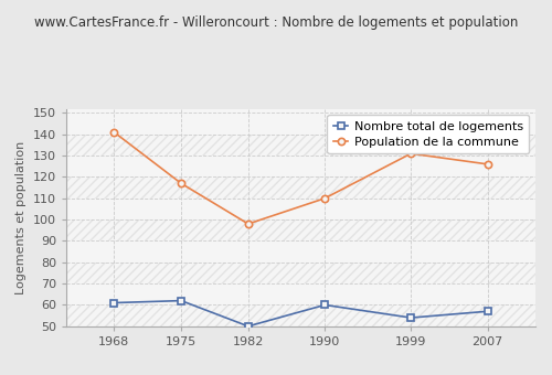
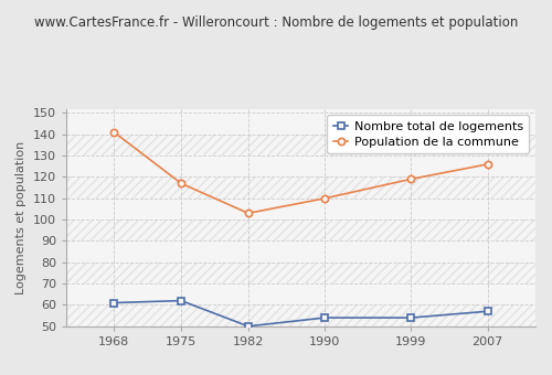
Population de la commune/1982: 98 -> 103
Nombre total de logements/1990: 60 -> 54
Population de la commune/1999: 131 -> 119
